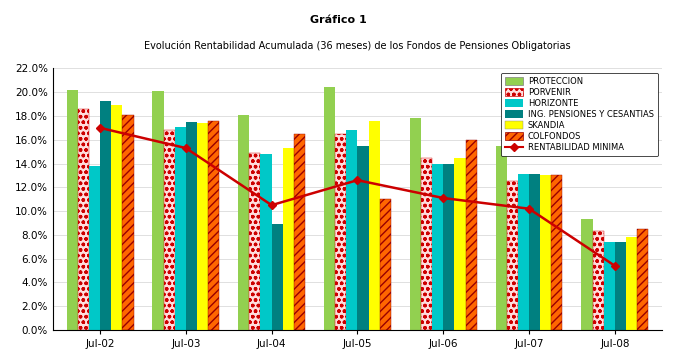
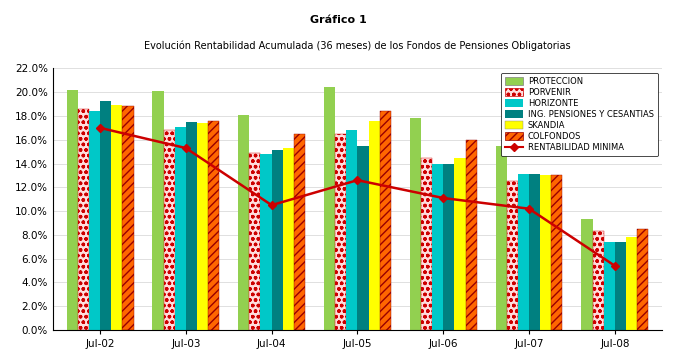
HORIZONTE/Jul-02: 13.8% -> 18.4%
COLFONDOS/Jul-02: 18.1% -> 18.8%
ING. PENSIONES Y CESANTIAS/Jul-04: 8.9% -> 15.1%
COLFONDOS/Jul-05: 11.0% -> 18.4%
